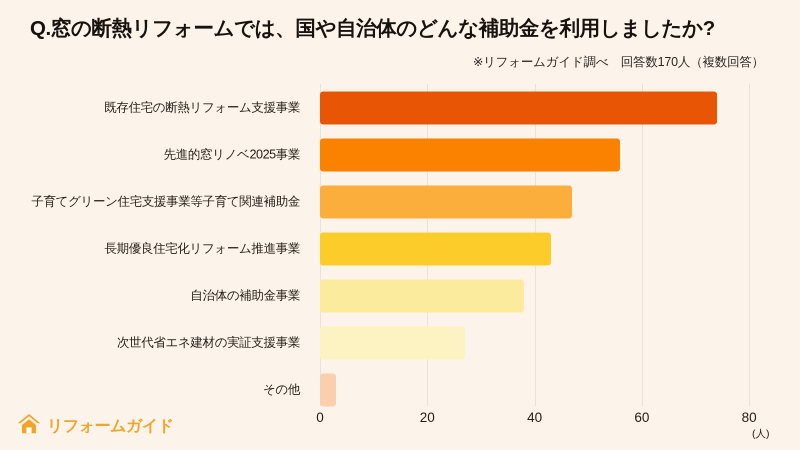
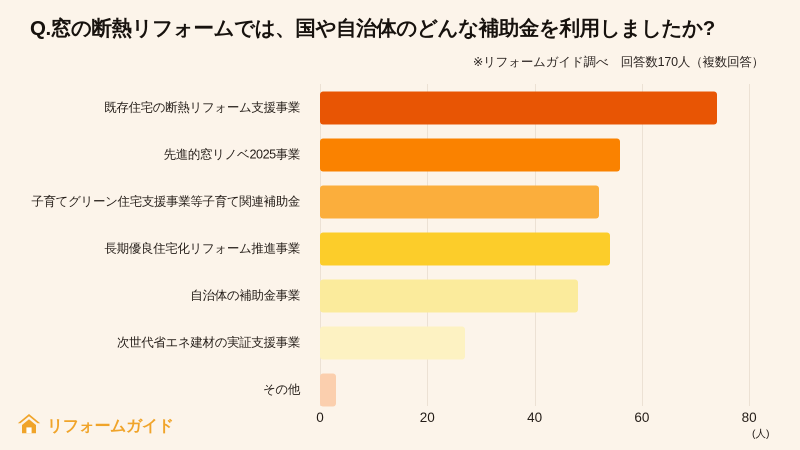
子育てグリーン住宅支援事業等子育て関連補助金: 47 -> 52
長期優良住宅化リフォーム推進事業: 43 -> 54
自治体の補助金事業: 38 -> 48
